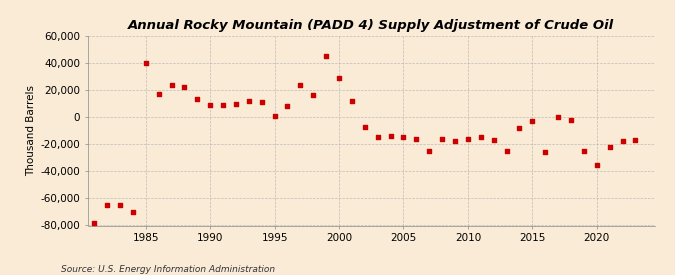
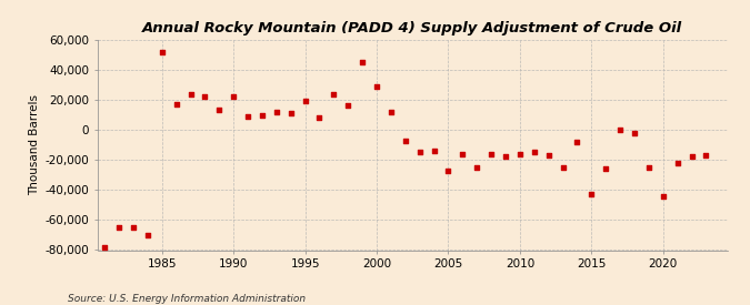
1985: 40,000 -> 52,000
1990: 9,000 -> 22,000
1995: 1,000 -> 19,000
2005: -15,000 -> -27,000
2015: -3,000 -> -43,000
2020: -35,000 -> -44,000
